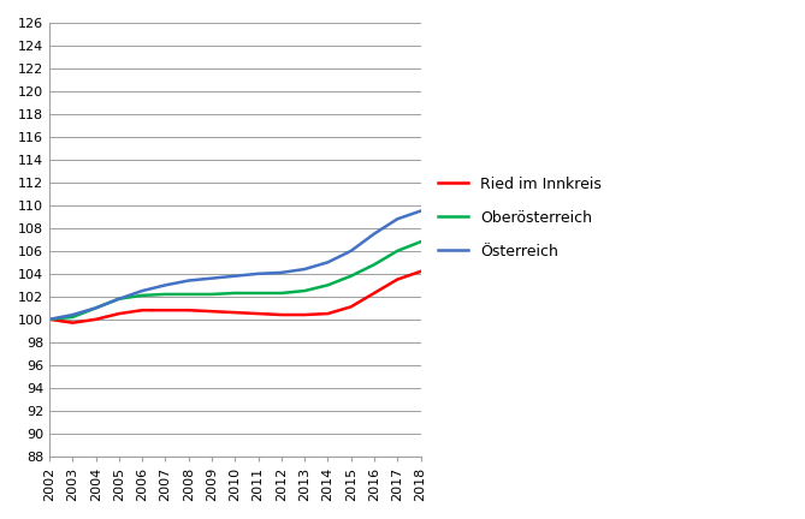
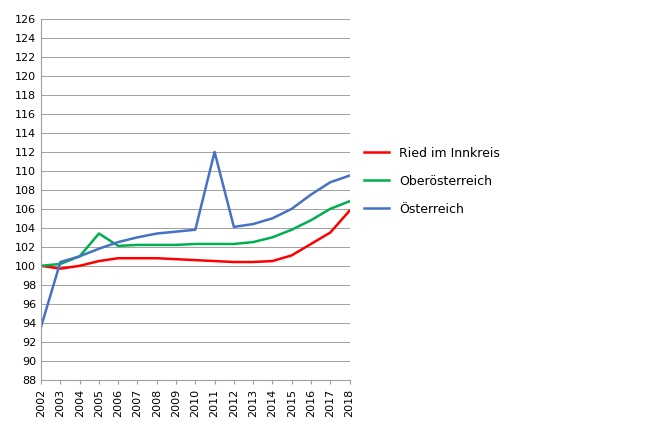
Österreich/2002: 100.0 -> 93.6
Oberösterreich/2005: 101.8 -> 103.4
Österreich/2011: 104.0 -> 112.0
Ried im Innkreis/2018: 104.2 -> 105.8
